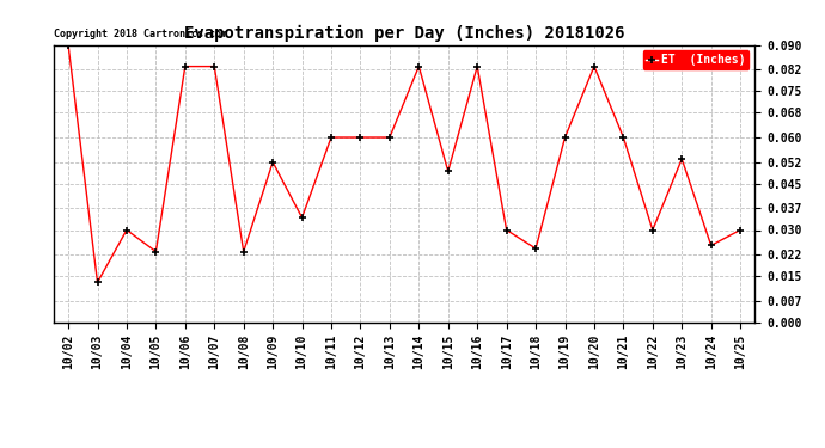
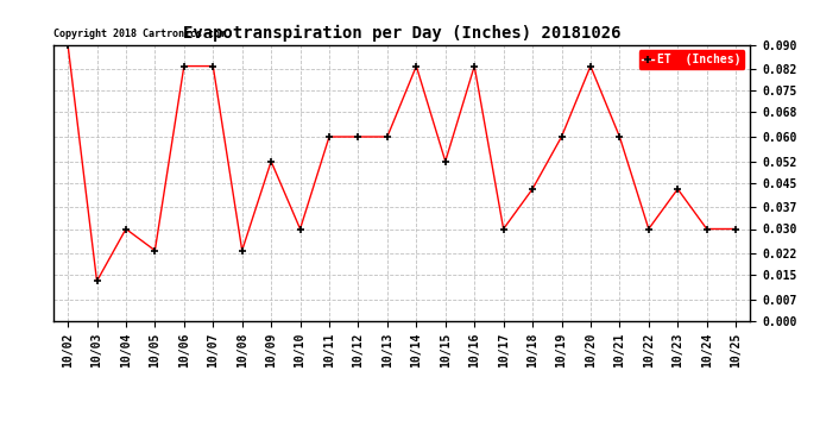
10/10: 0.034 -> 0.030
10/15: 0.049 -> 0.052
10/18: 0.024 -> 0.043
10/23: 0.053 -> 0.043
10/24: 0.025 -> 0.030
